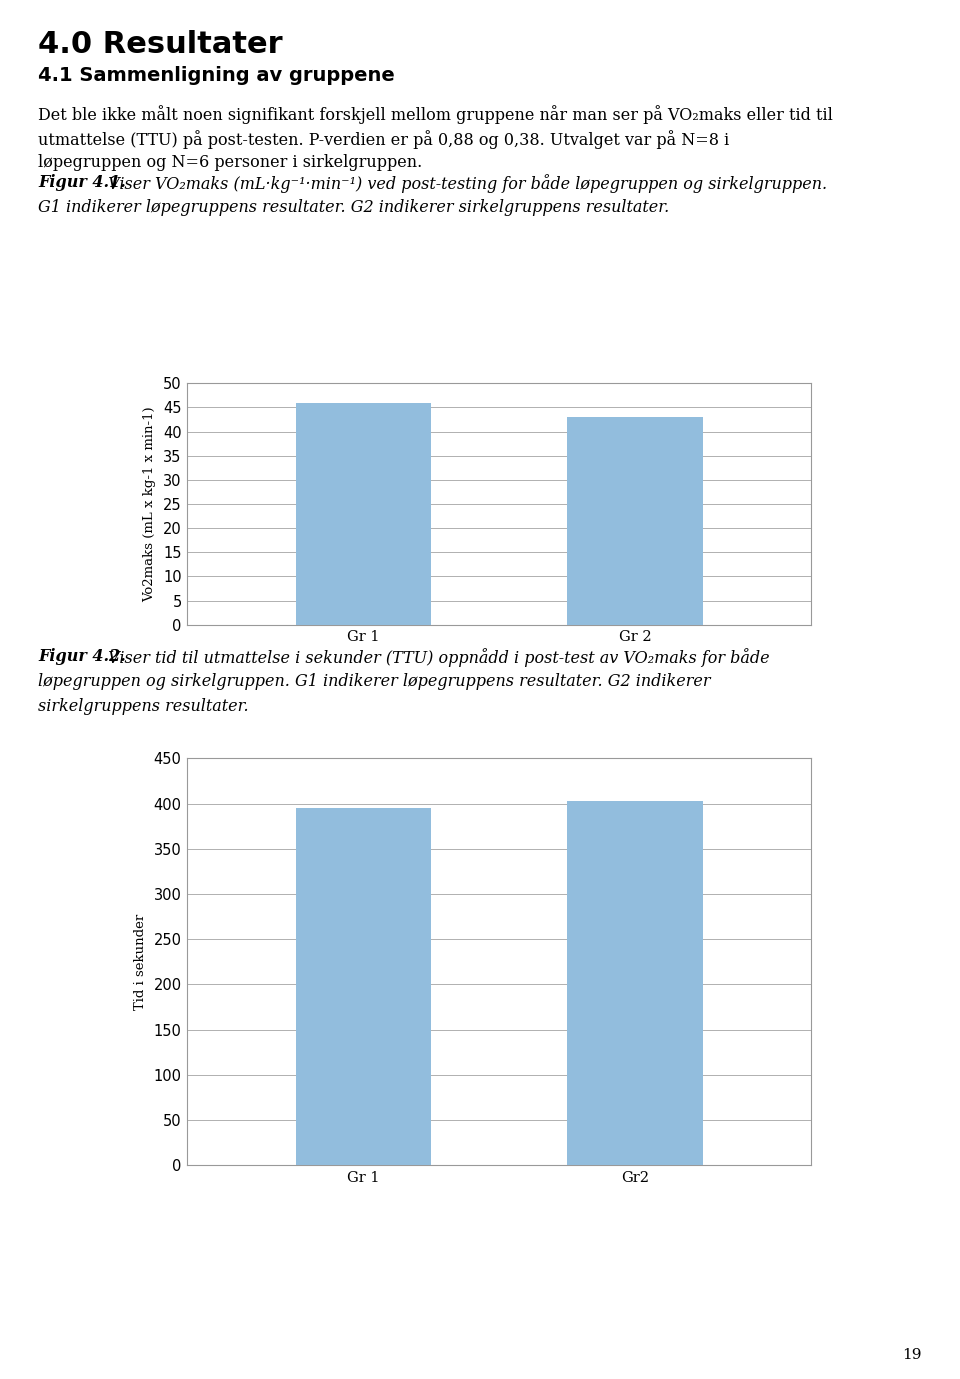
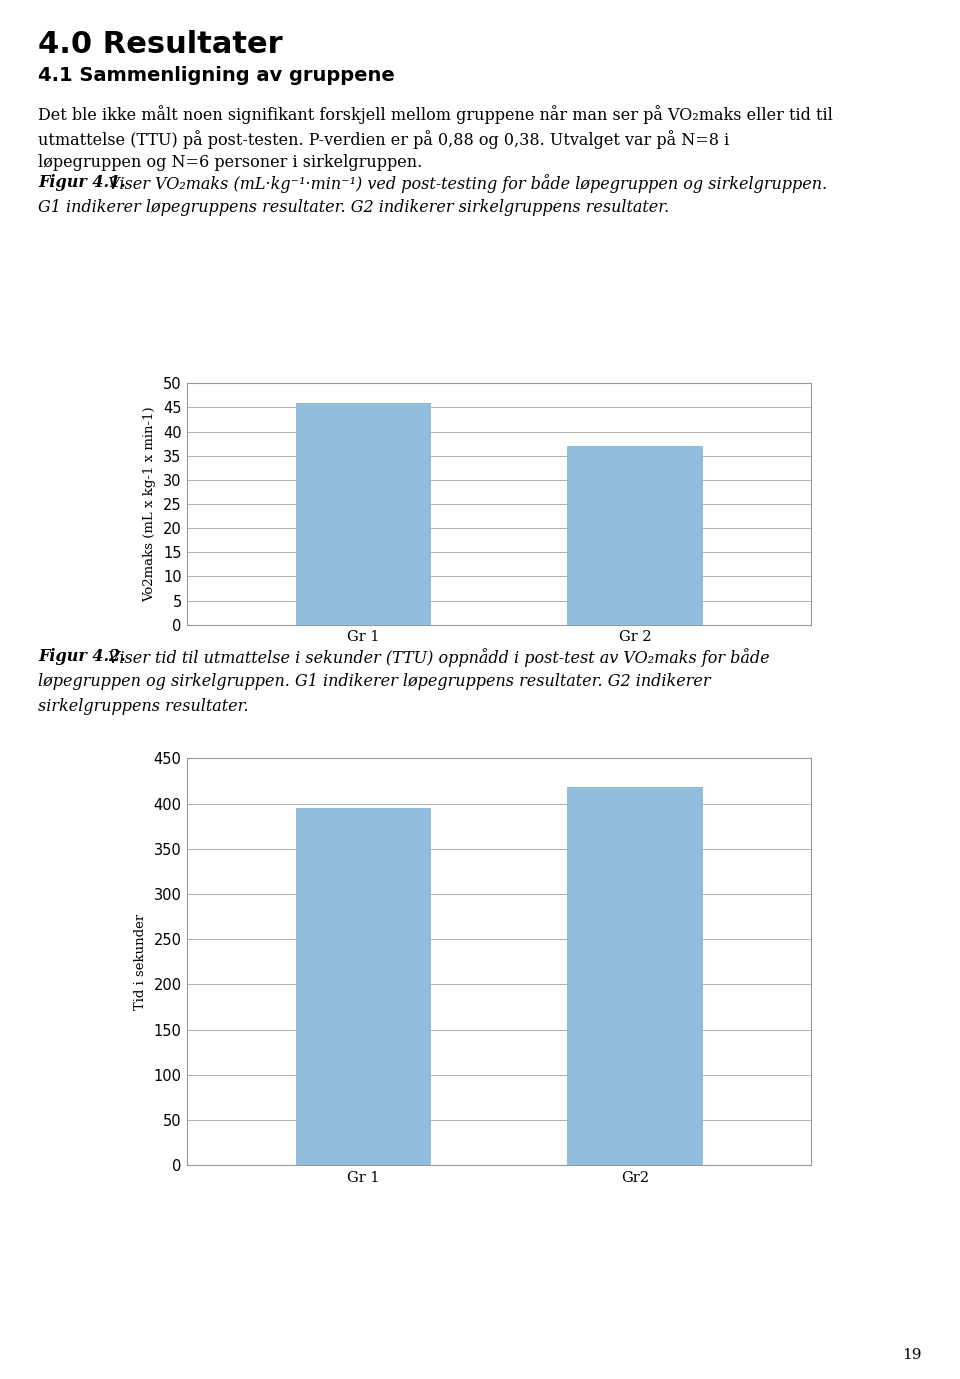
Gr 2: 43 -> 37
Gr2: 403 -> 418
